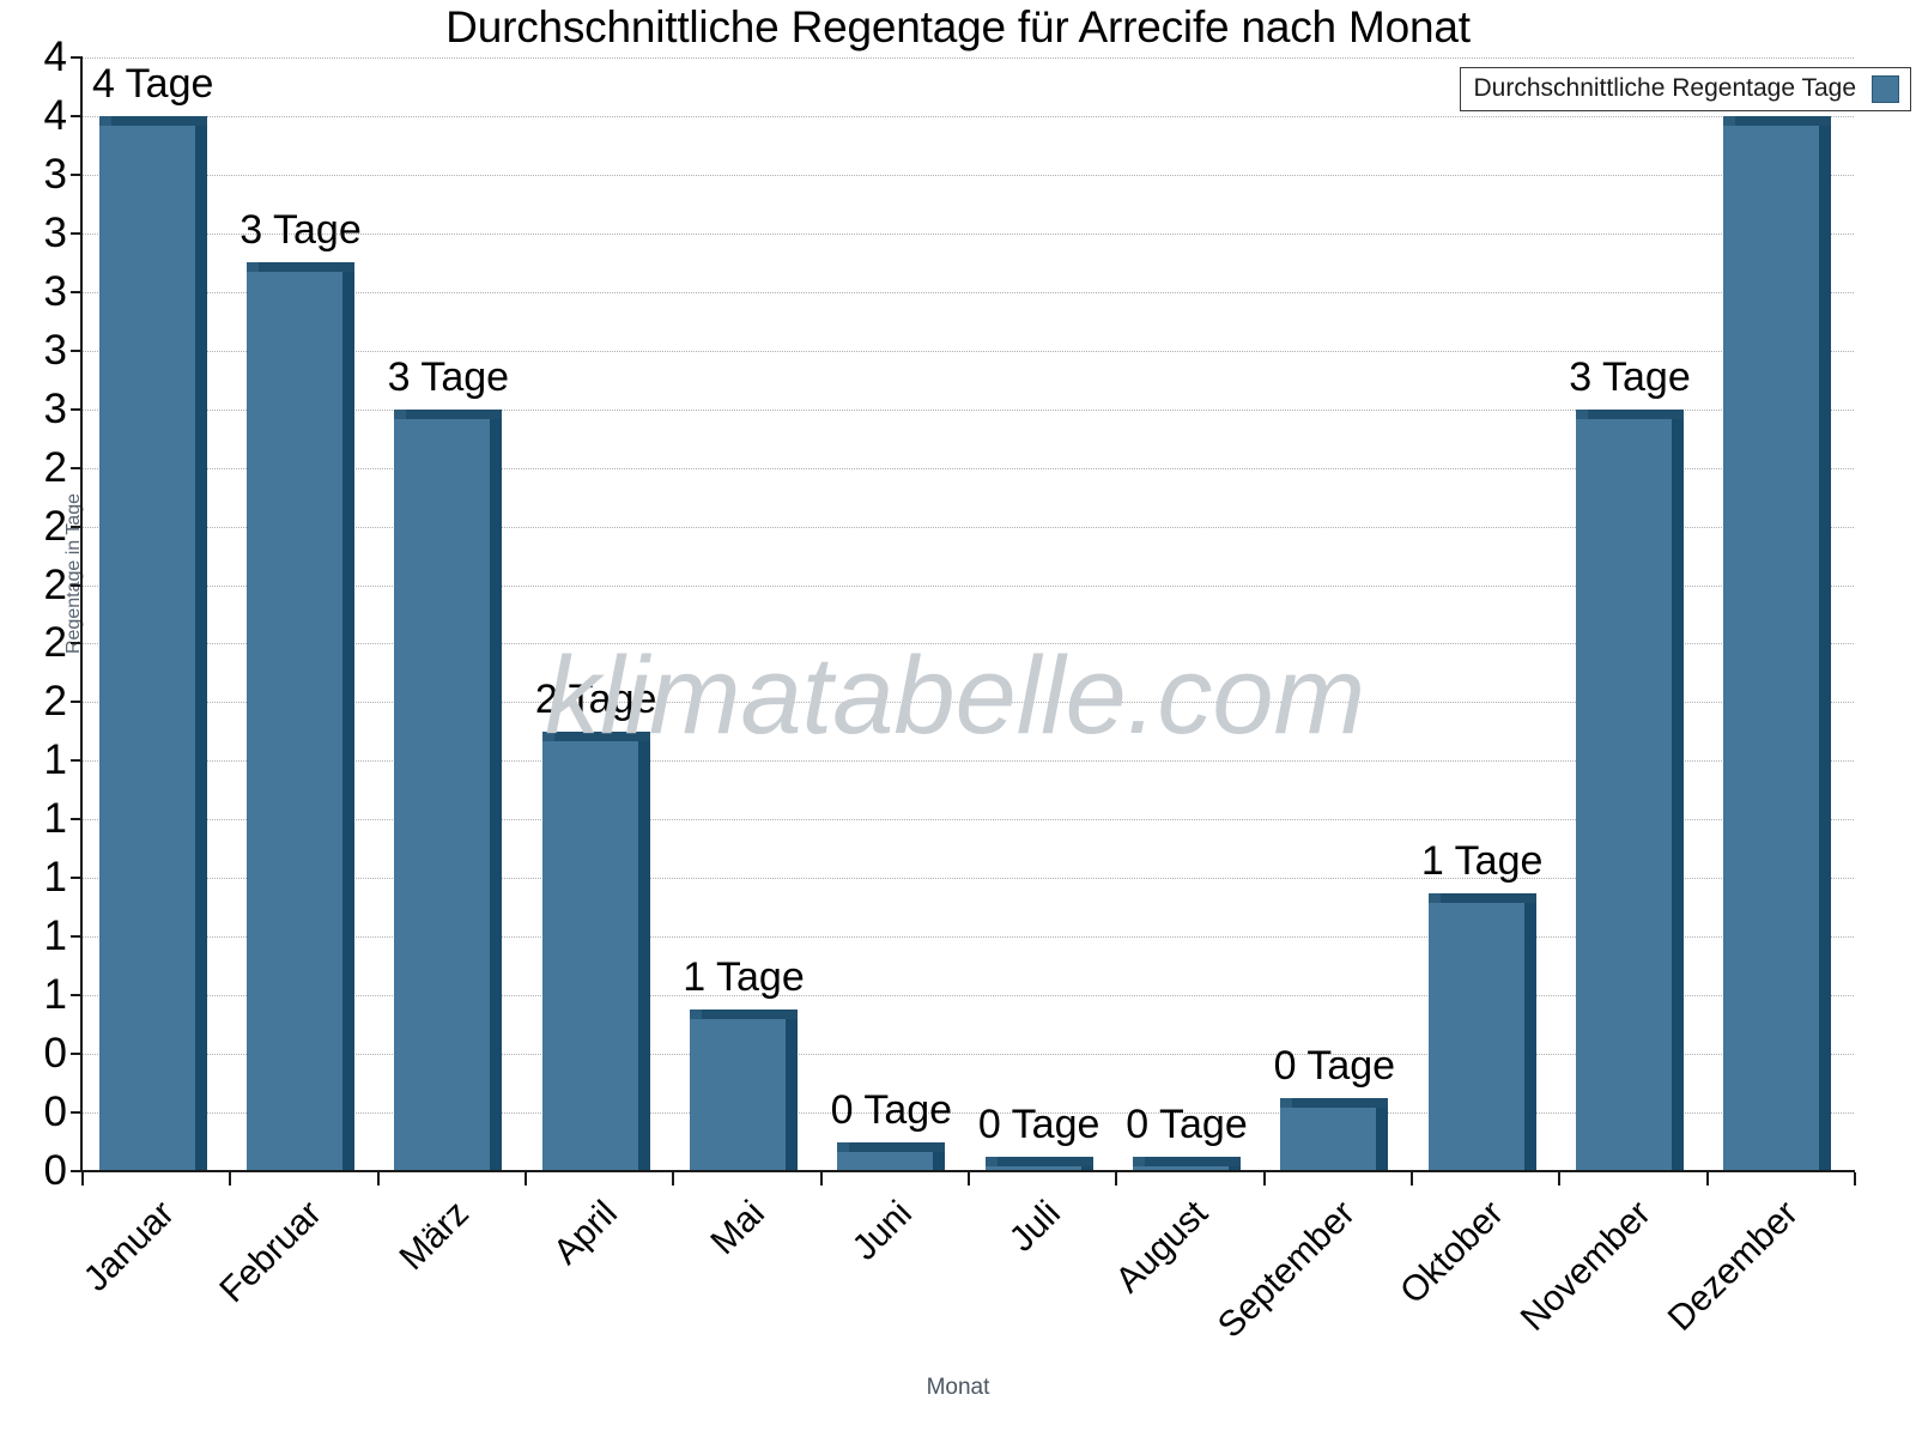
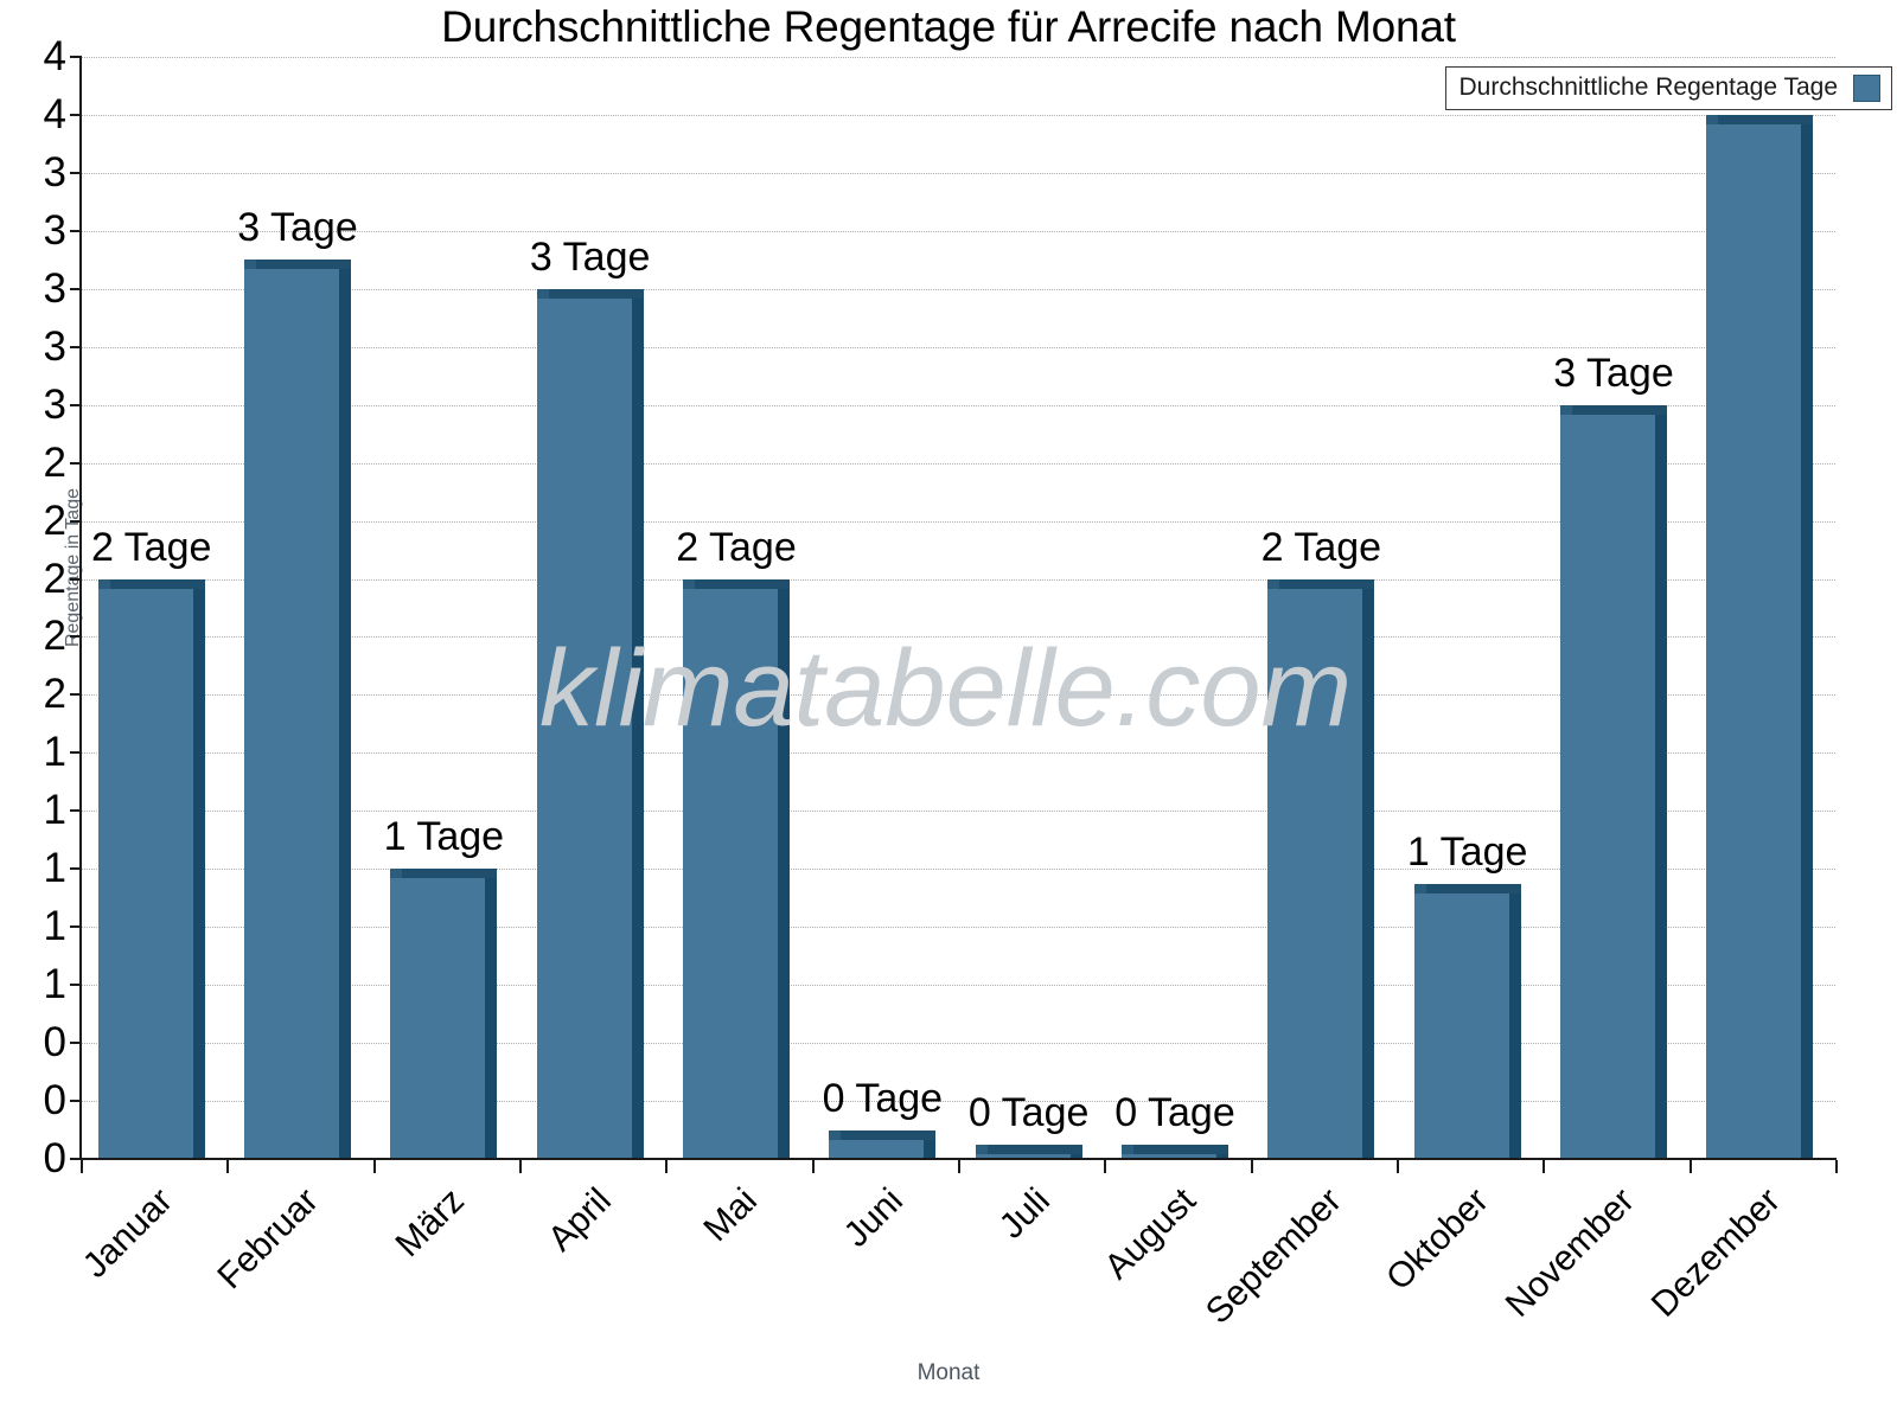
Januar: 4 -> 2
März: 3 -> 1
April: 2 -> 3
Mai: 1 -> 2
September: 0 -> 2
